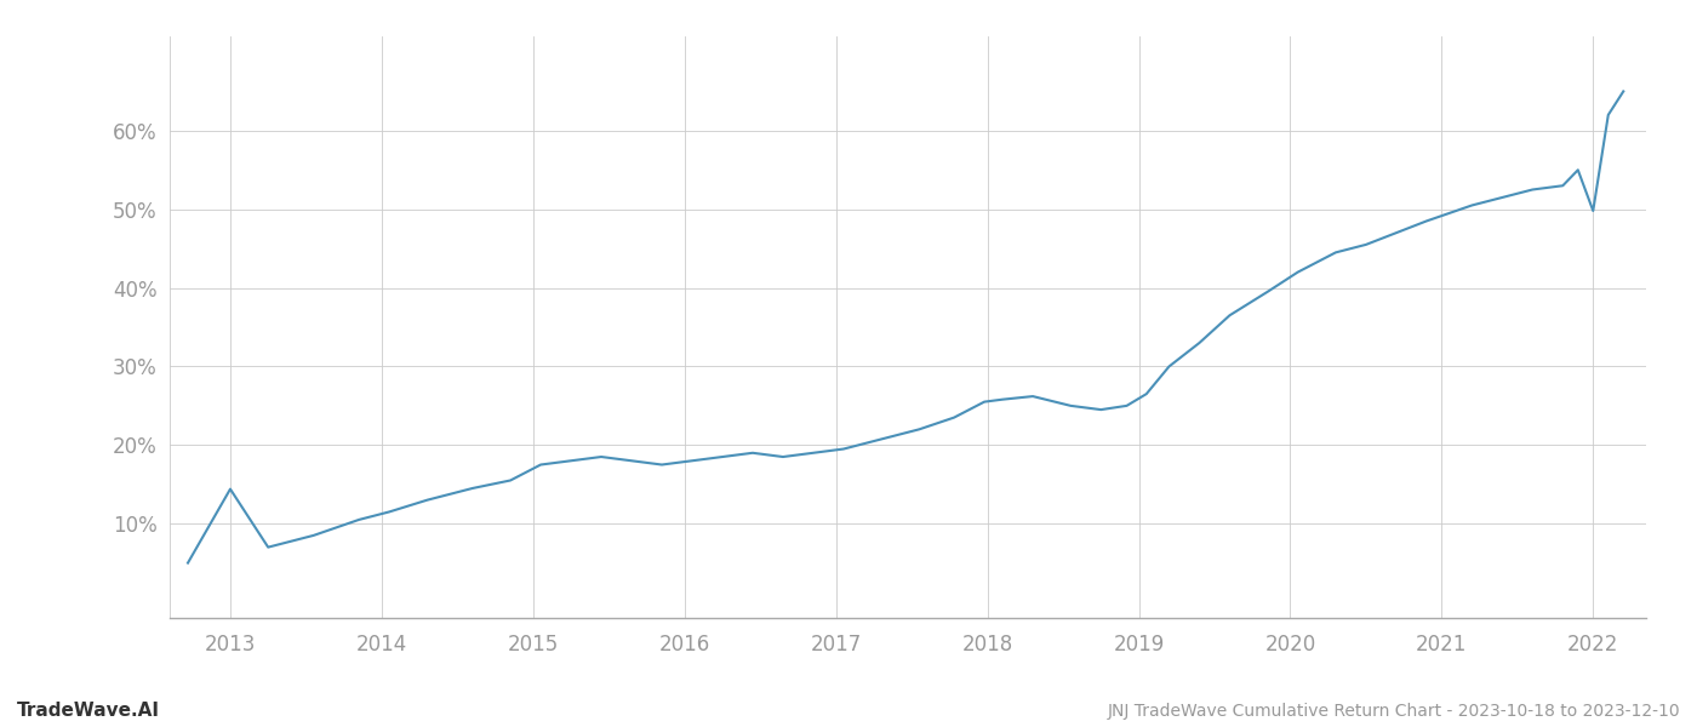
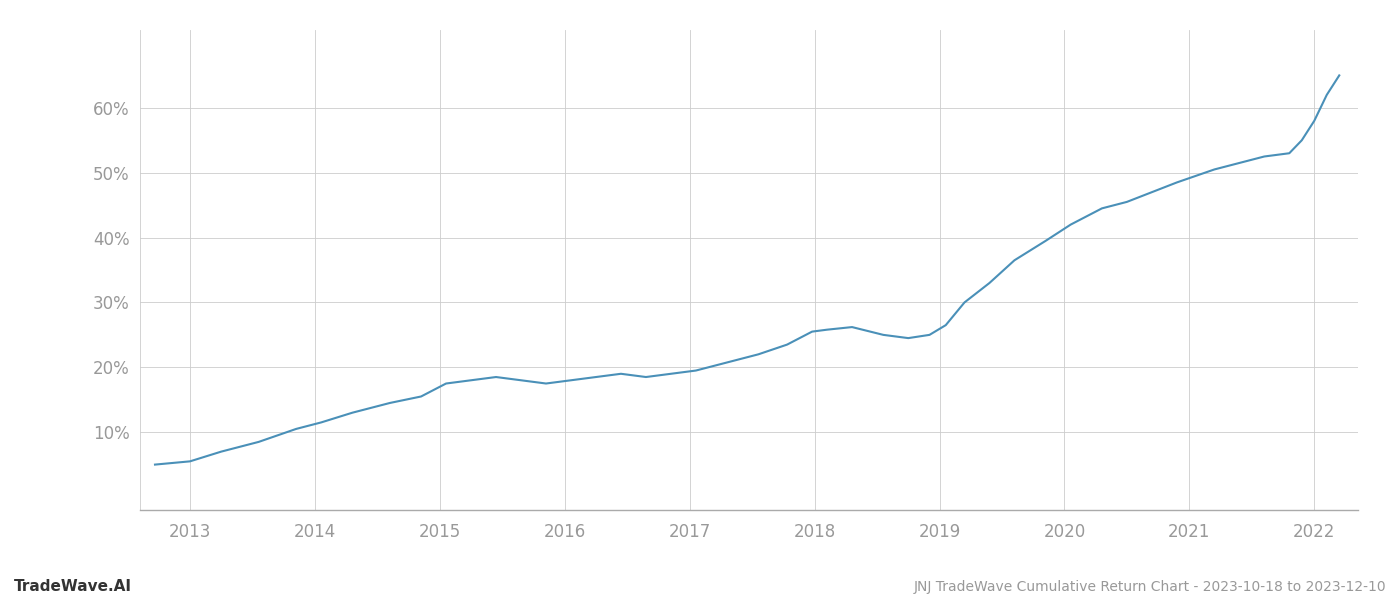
2013: 14.4% -> 5.5%
2022: 49.8% -> 58.0%
